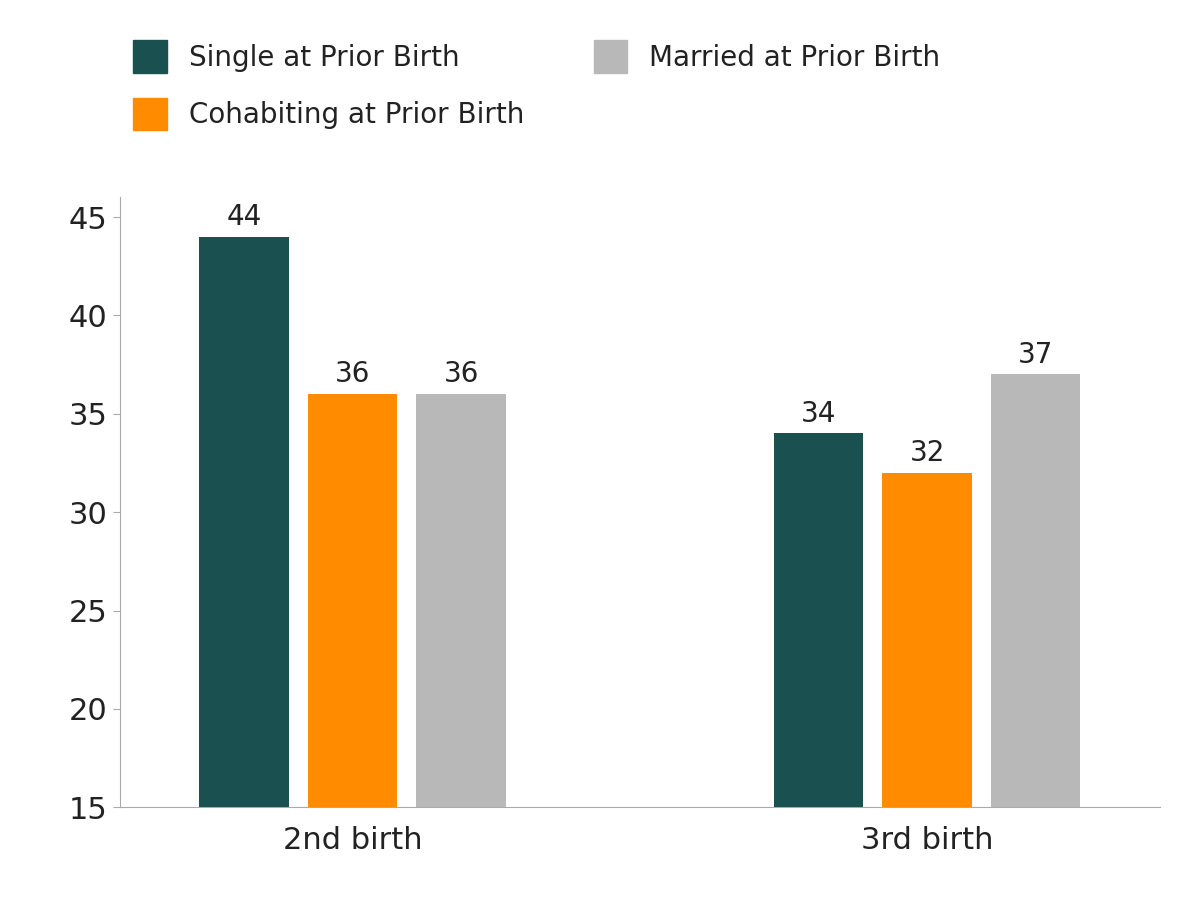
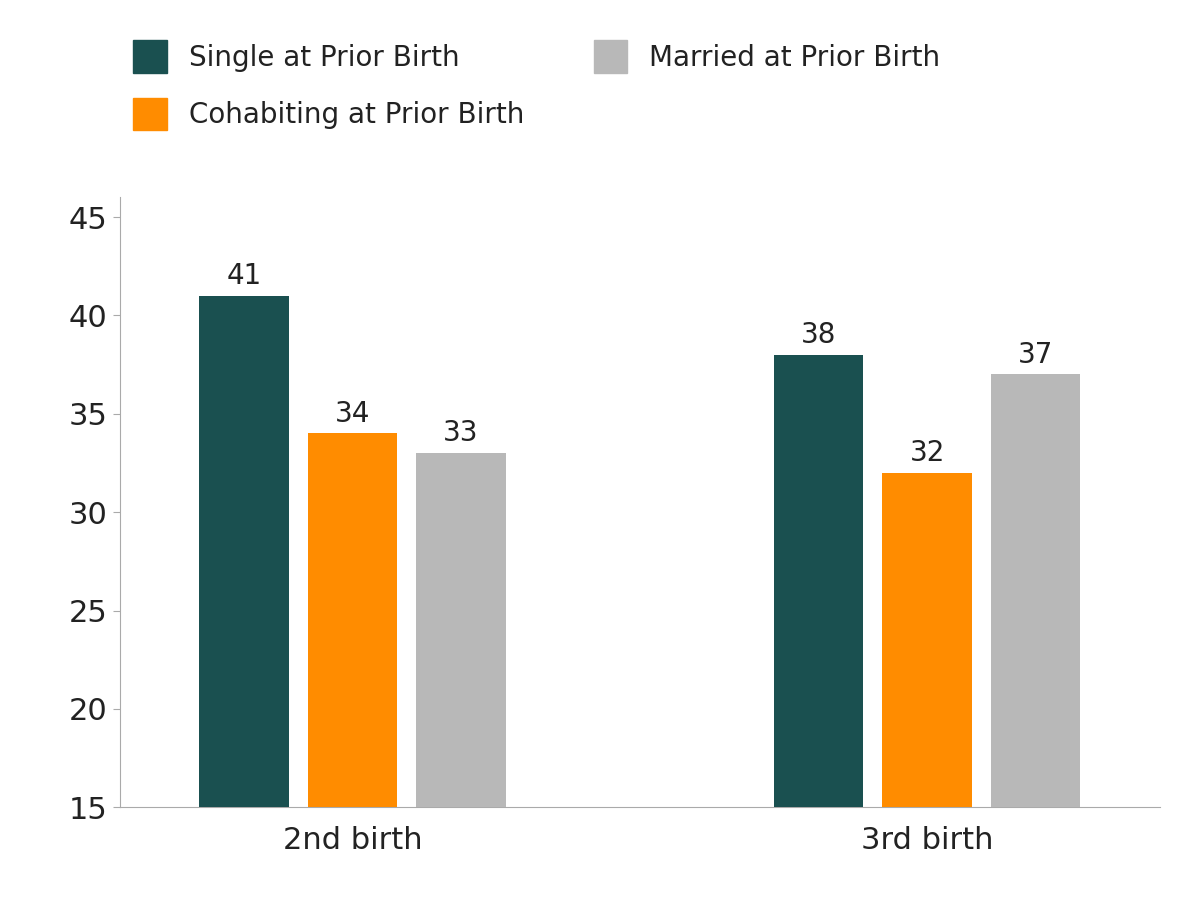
Single at Prior Birth/2nd birth: 44 -> 41
Cohabiting at Prior Birth/2nd birth: 36 -> 34
Married at Prior Birth/2nd birth: 36 -> 33
Single at Prior Birth/3rd birth: 34 -> 38
